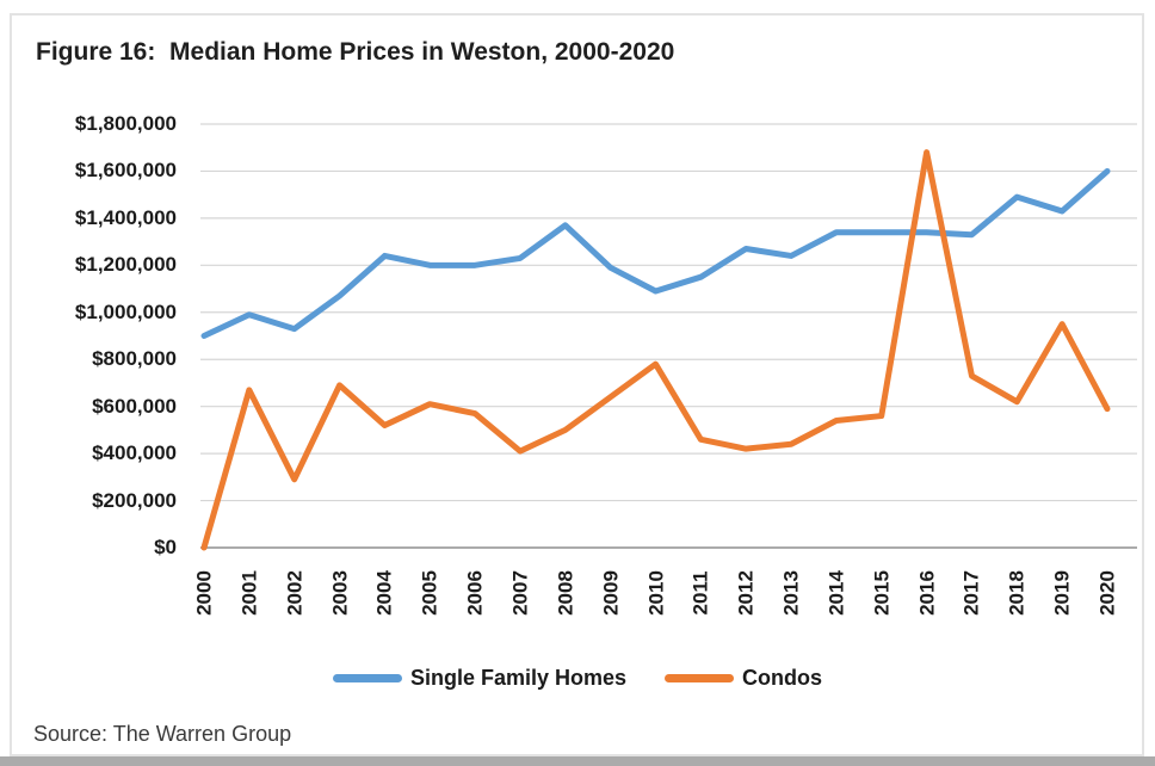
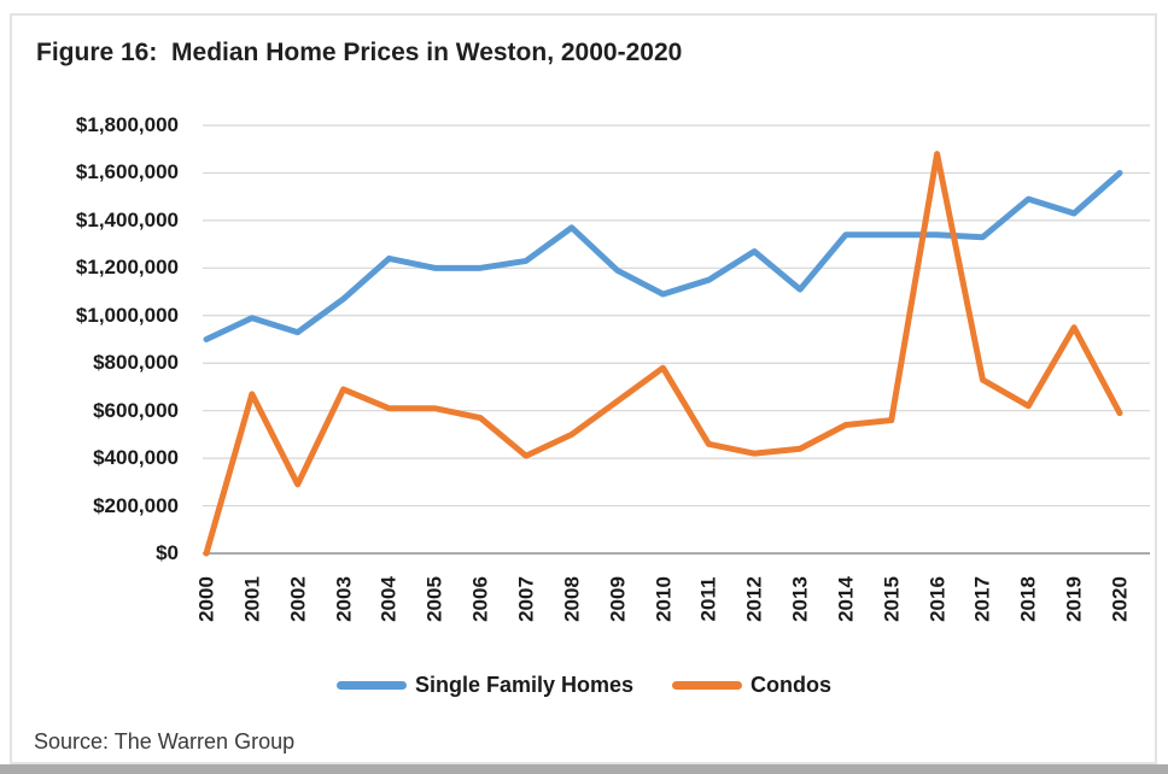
Condos/2004: $520000 -> $610000
Single Family Homes/2013: $1240000 -> $1110000
